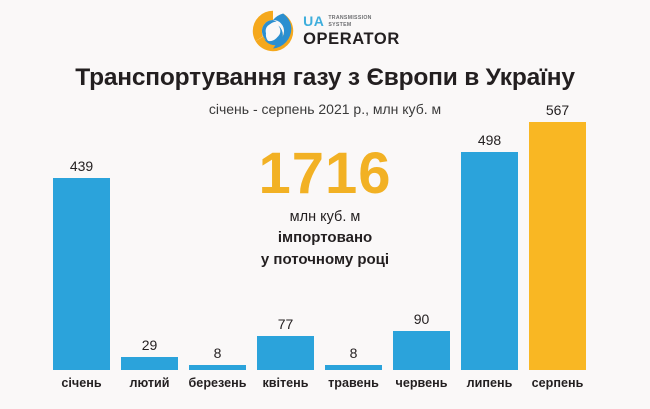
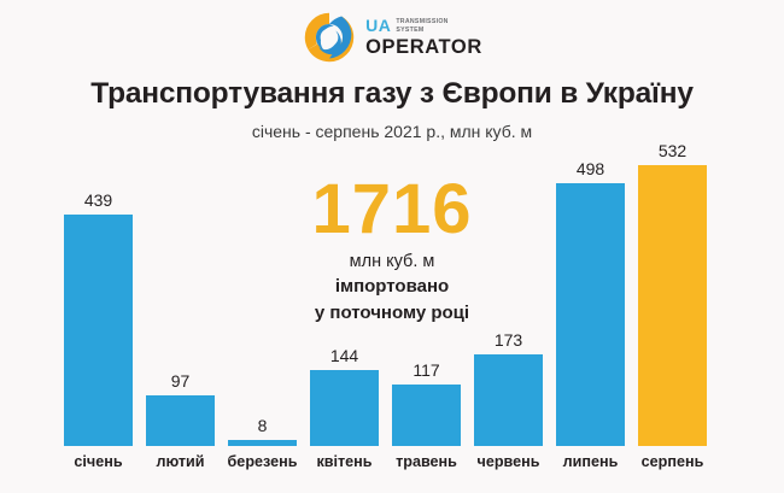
лютий: 29 -> 97
квітень: 77 -> 144
травень: 8 -> 117
червень: 90 -> 173
серпень: 567 -> 532
